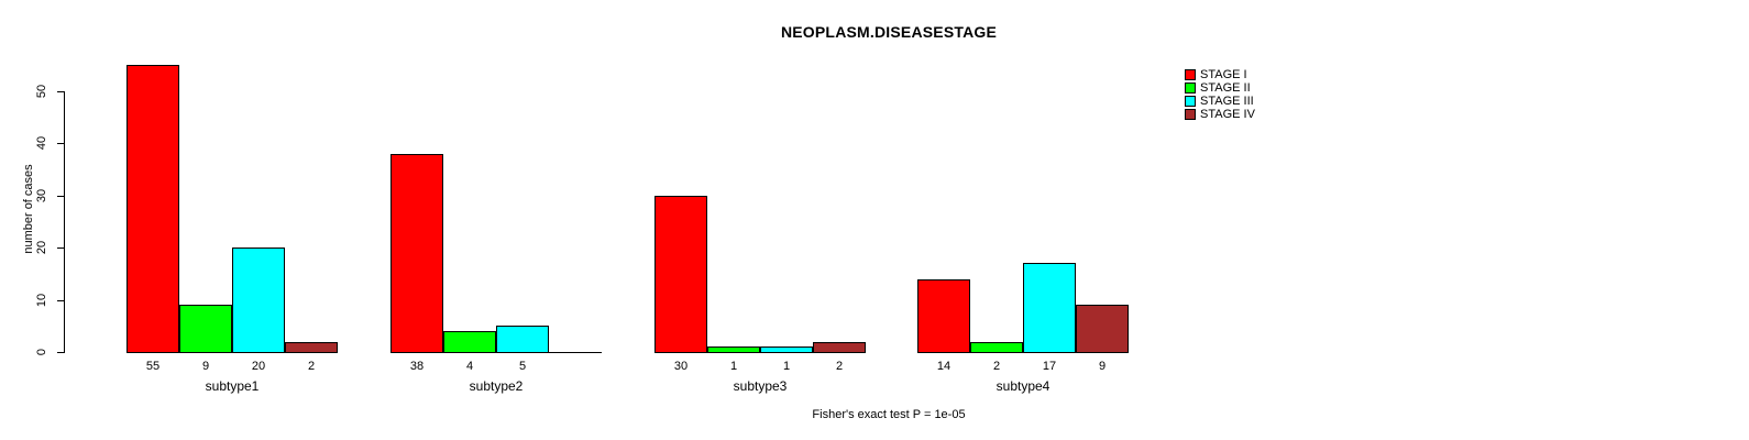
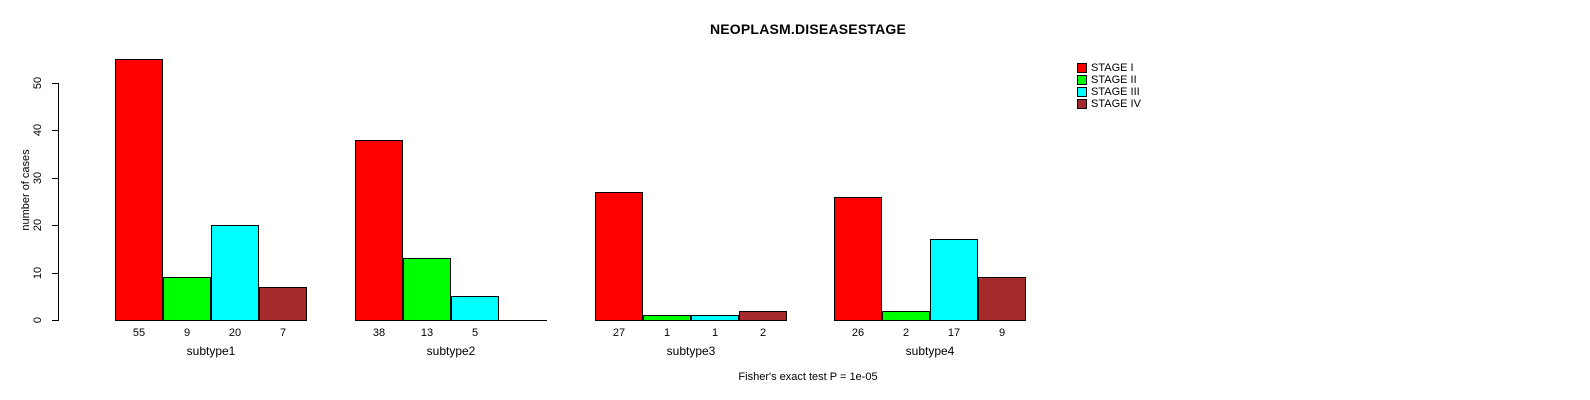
STAGE IV/subtype1: 2 -> 7
STAGE II/subtype2: 4 -> 13
STAGE I/subtype3: 30 -> 27
STAGE I/subtype4: 14 -> 26
